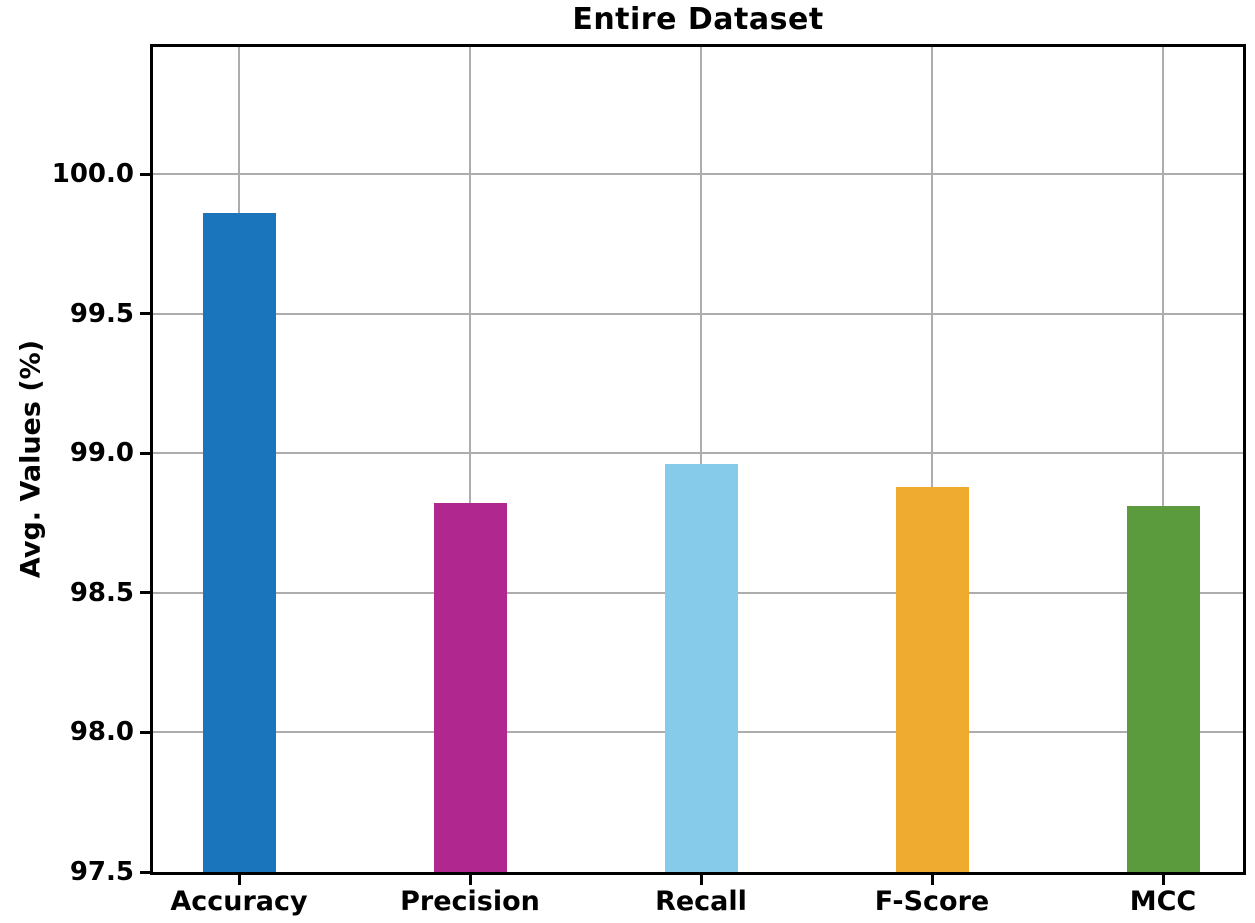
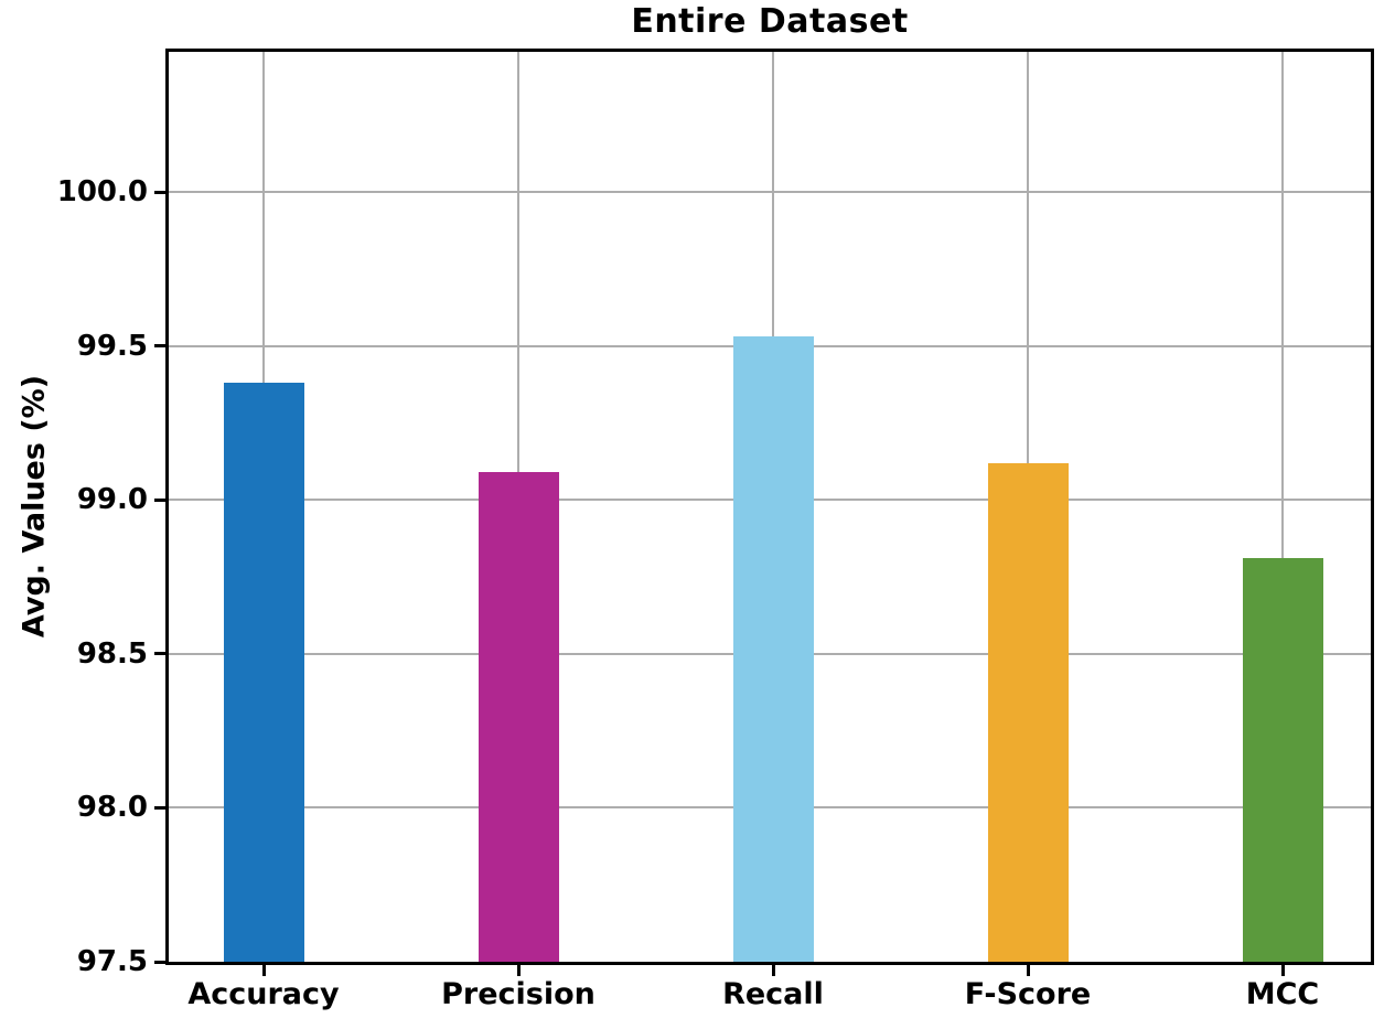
Accuracy: 99.86 -> 99.38
Precision: 98.82 -> 99.09
Recall: 98.96 -> 99.53
F-Score: 98.88 -> 99.12
